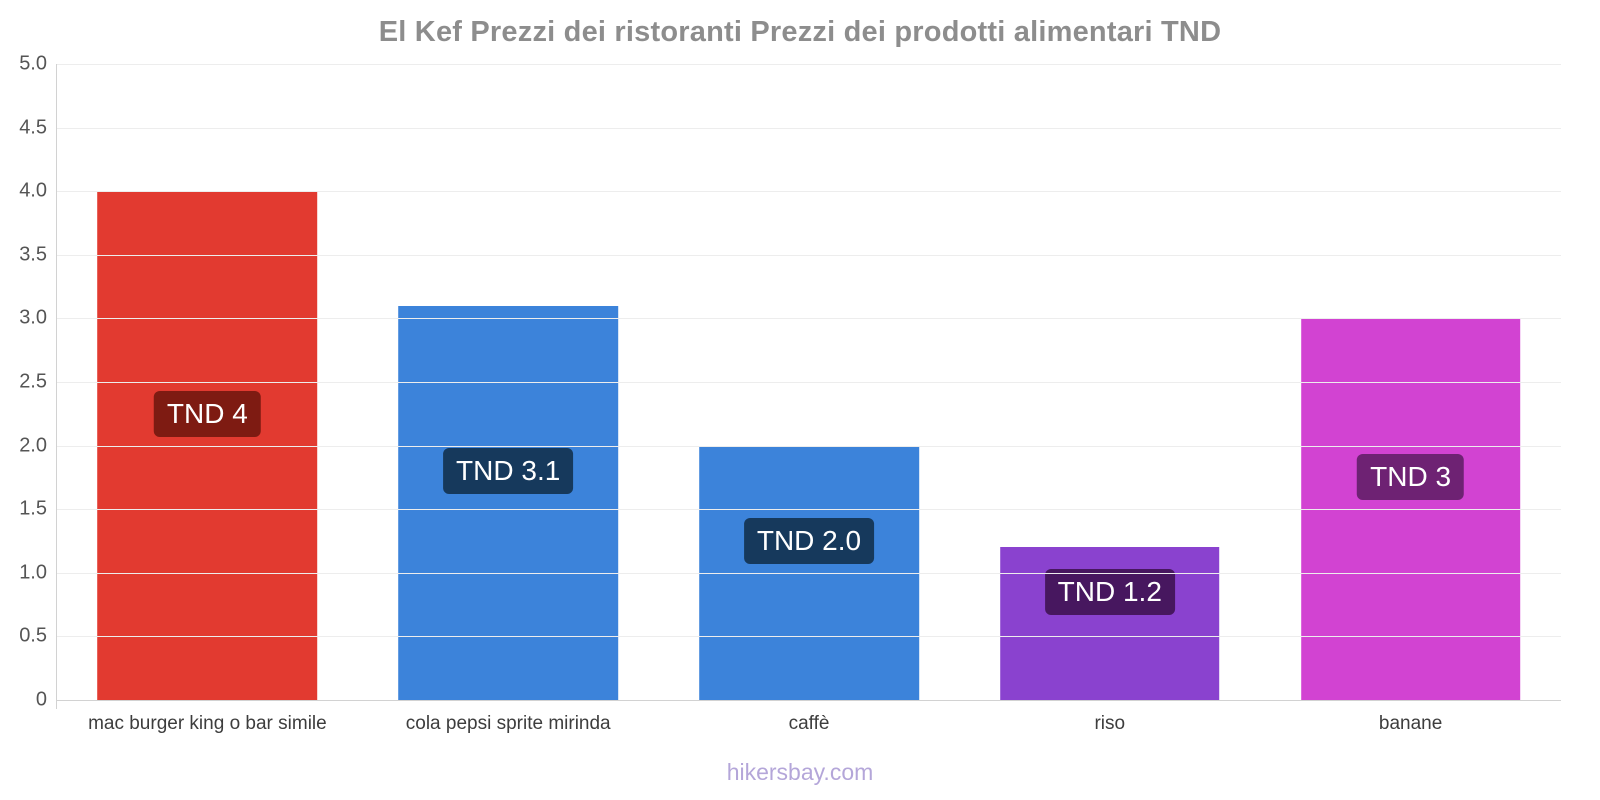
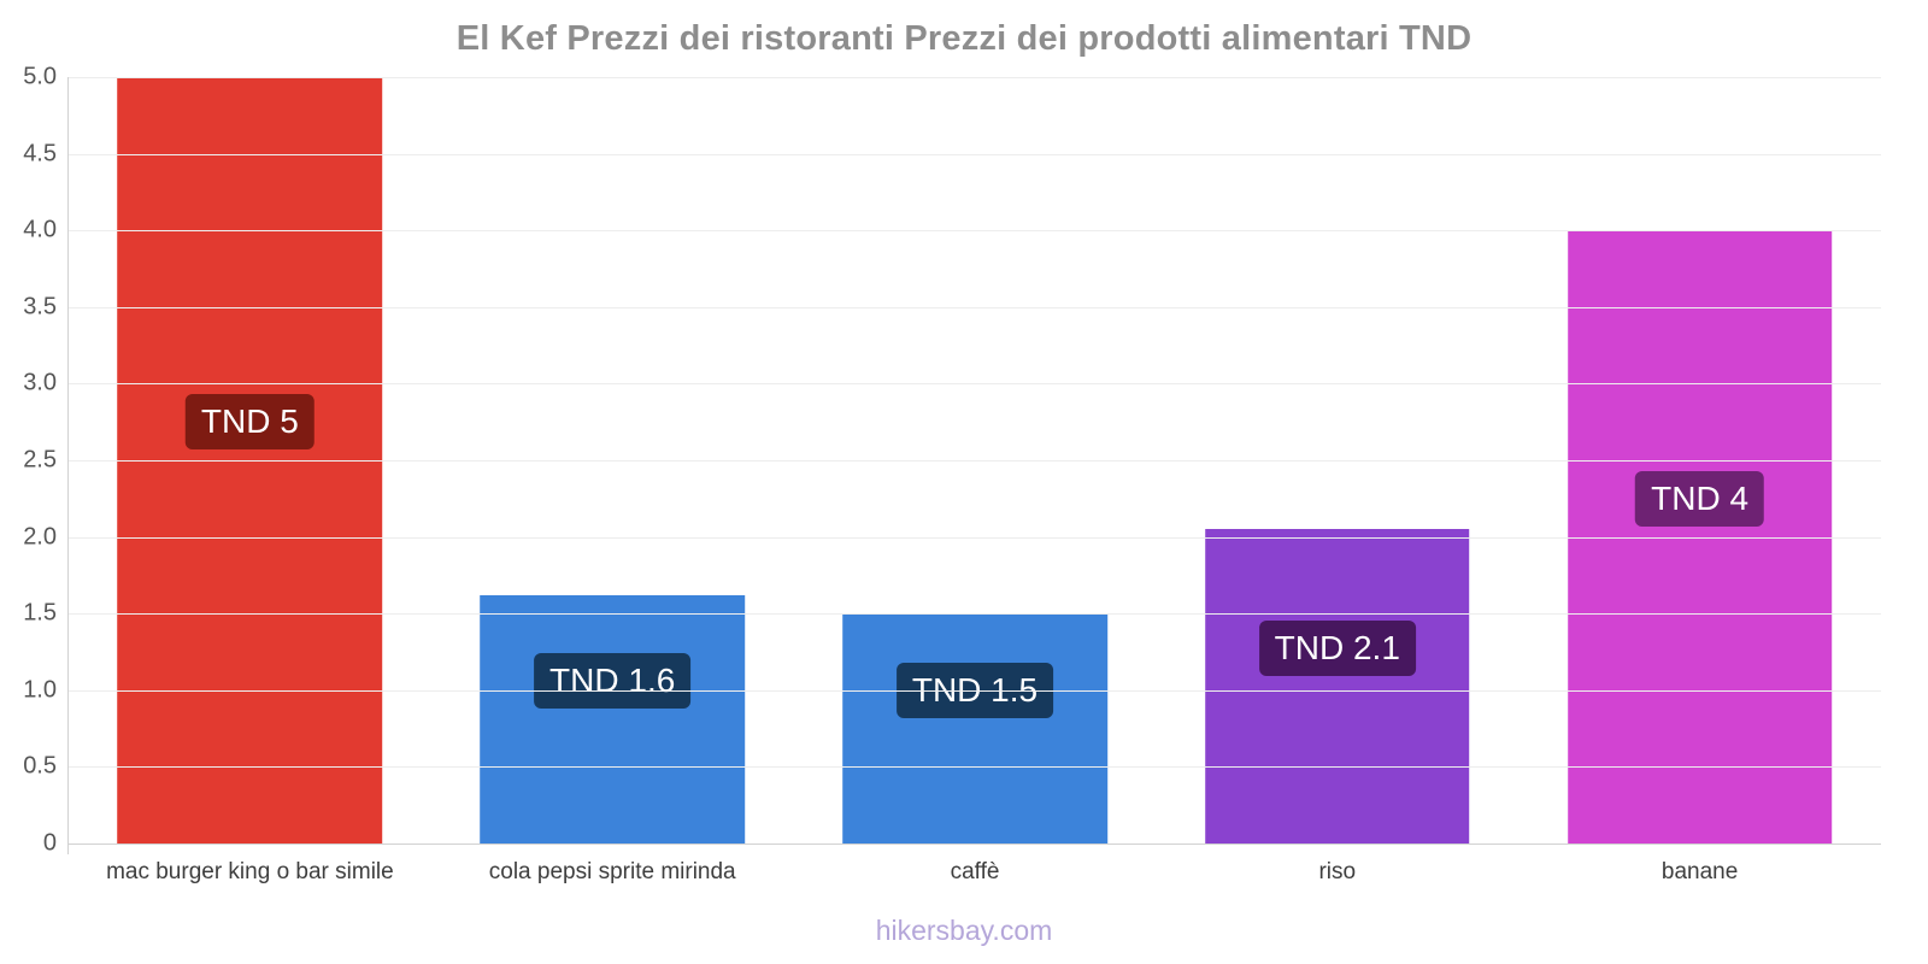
mac burger king o bar simile: 4 -> 5
cola pepsi sprite mirinda: 3.1 -> 1.6
caffè: 2.0 -> 1.5
riso: 1.2 -> 2.1
banane: 3 -> 4
